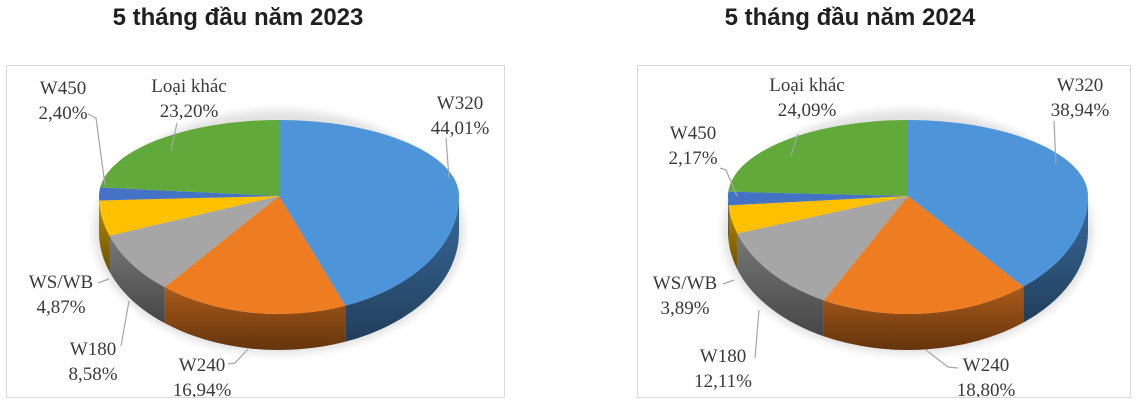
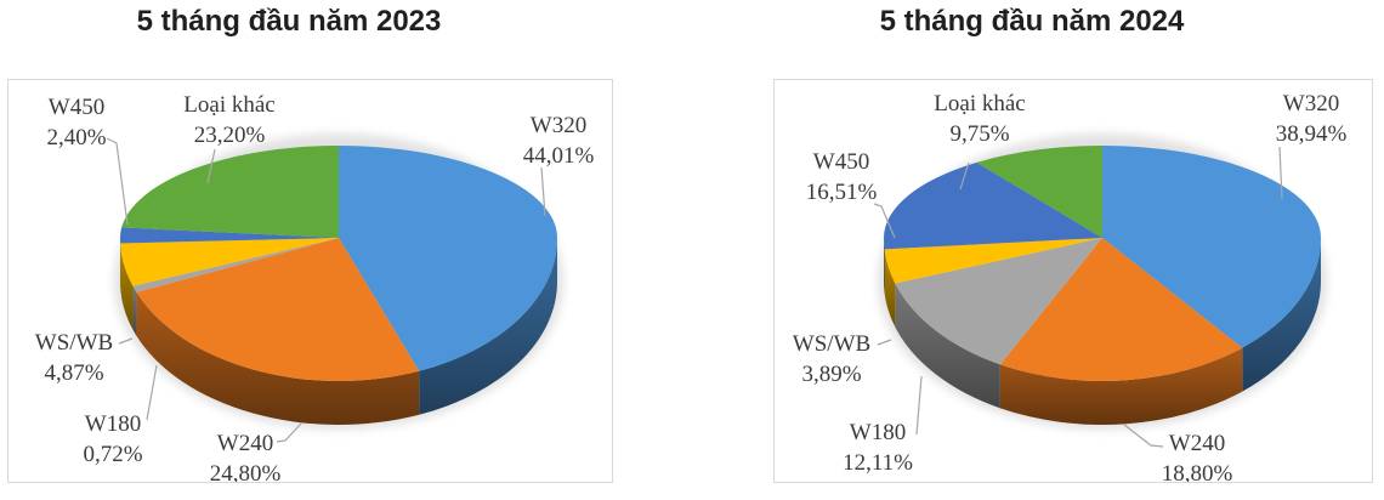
5 tháng đầu năm 2023/W240: 16,94% -> 24,80%
5 tháng đầu năm 2023/W180: 8,58% -> 0,72%
5 tháng đầu năm 2024/W450: 2,17% -> 16,51%
5 tháng đầu năm 2024/Loại khác: 24,09% -> 9,75%
